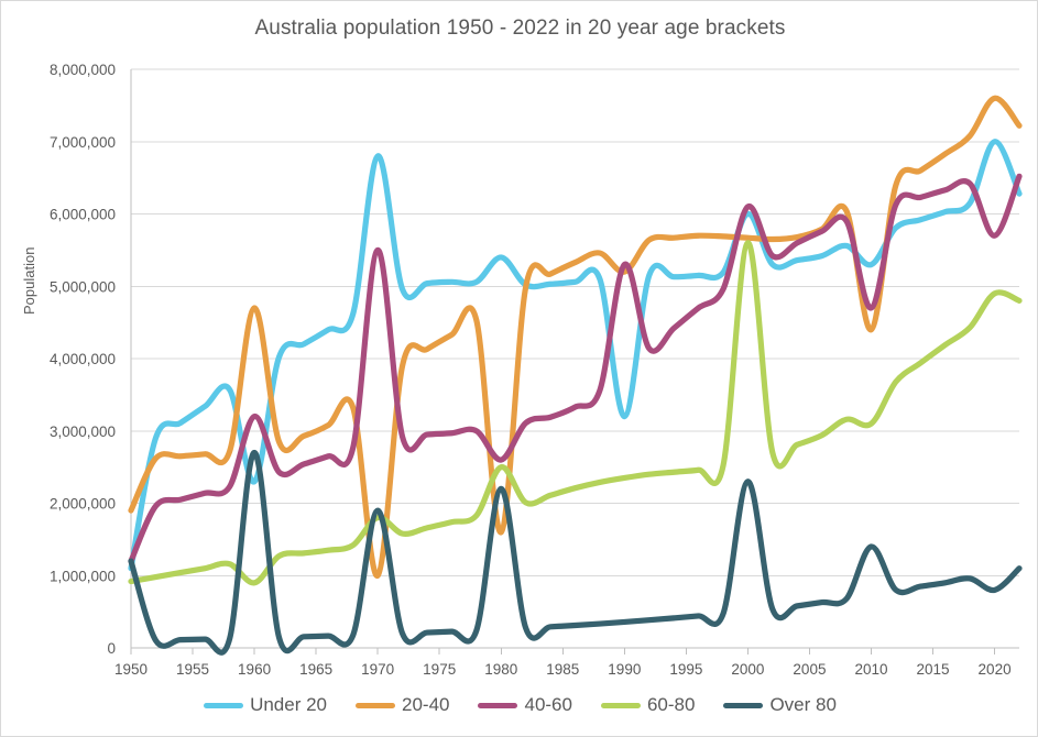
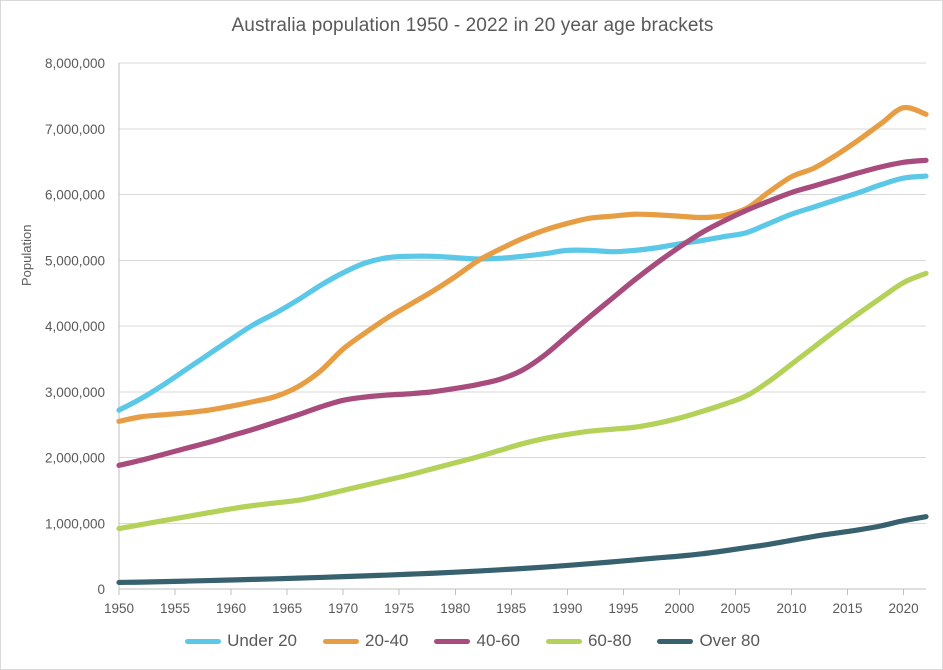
Under 20/1950: 1100000 -> 2700000
20-40/1950: 1900000 -> 2600000
40-60/1950: 1200000 -> 1900000
Over 80/1950: 1200000 -> 100000
Under 20/1960: 2300000 -> 3800000
20-40/1960: 4700000 -> 2800000
40-60/1960: 3200000 -> 2300000
60-80/1960: 900000 -> 1200000
Over 80/1960: 2700000 -> 100000
Under 20/1970: 6800000 -> 4800000
20-40/1970: 1000000 -> 3600000
40-60/1970: 5500000 -> 2900000
60-80/1970: 1800000 -> 1500000
Over 80/1970: 1900000 -> 200000
Under 20/1980: 5400000 -> 5000000
20-40/1980: 1600000 -> 4800000
40-60/1980: 2600000 -> 3000000
60-80/1980: 2500000 -> 1900000
Over 80/1980: 2200000 -> 300000
Under 20/1990: 3200000 -> 5200000
20-40/1990: 5200000 -> 5600000
40-60/1990: 5300000 -> 3800000
Under 20/2000: 6000000 -> 5200000
40-60/2000: 6100000 -> 5200000
60-80/2000: 5600000 -> 2600000
Over 80/2000: 2300000 -> 500000
Under 20/2010: 5300000 -> 5700000
20-40/2010: 4400000 -> 6300000
40-60/2010: 4700000 -> 6000000
60-80/2010: 3100000 -> 3400000
Over 80/2010: 1400000 -> 700000
Under 20/2020: 7000000 -> 6200000
20-40/2020: 7600000 -> 7300000
40-60/2020: 5700000 -> 6500000
60-80/2020: 4900000 -> 4700000
Over 80/2020: 800000 -> 1000000
